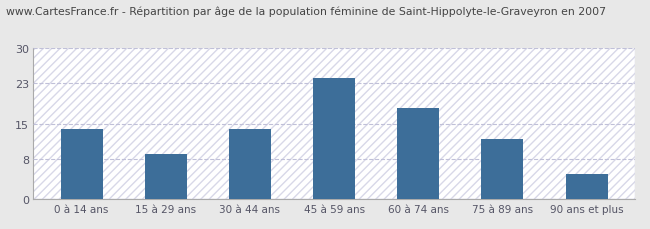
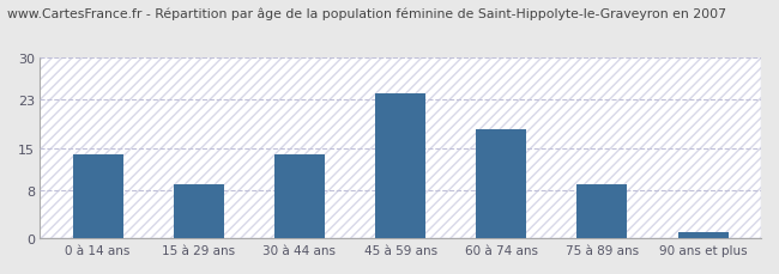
75 à 89 ans: 12 -> 9
90 ans et plus: 5 -> 1
